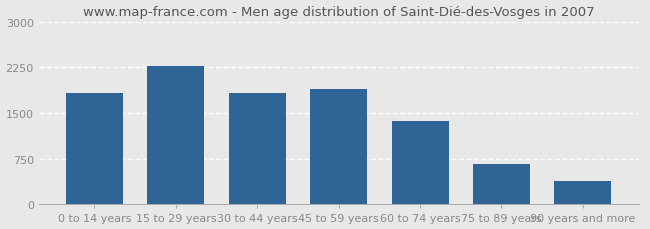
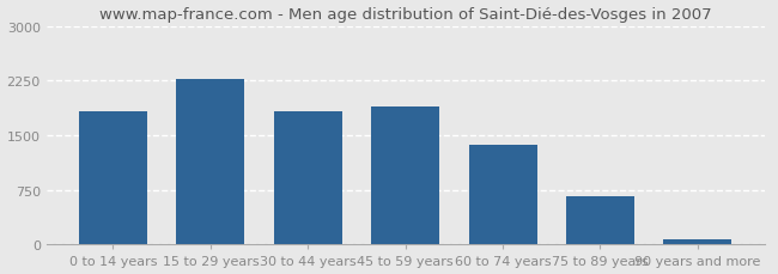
90 years and more: 380 -> 80
